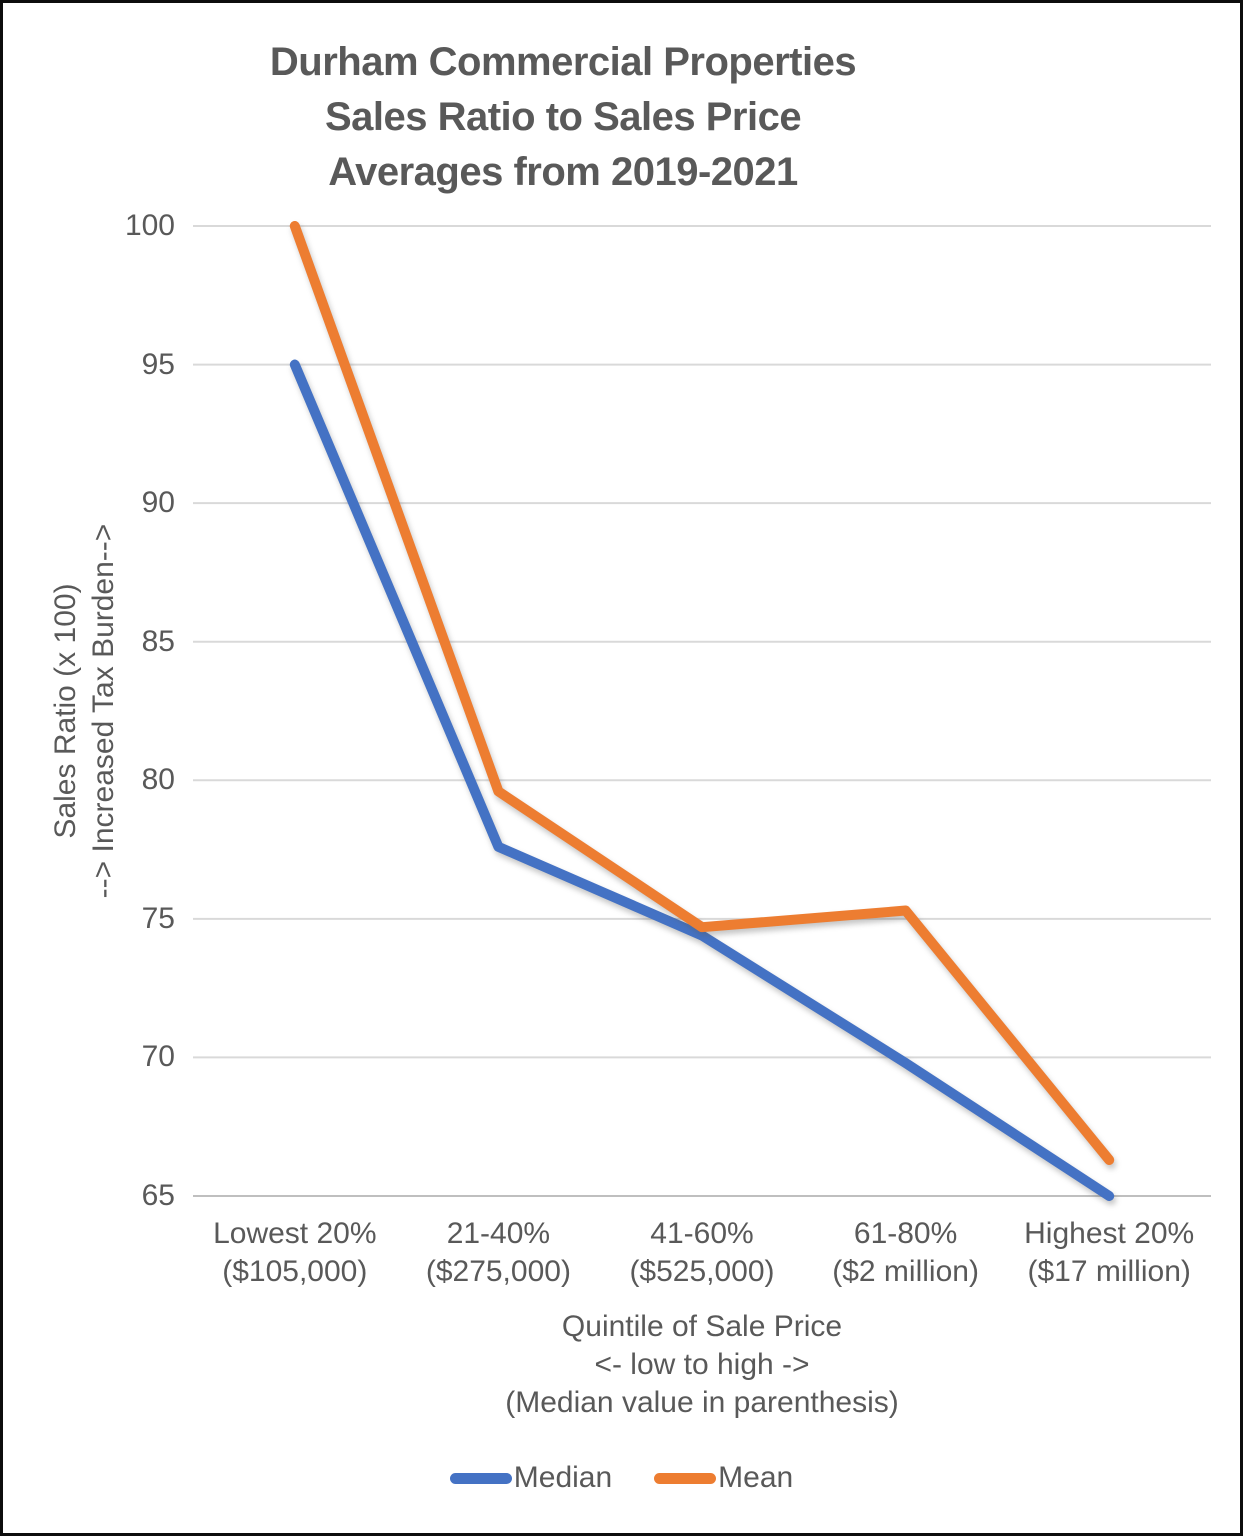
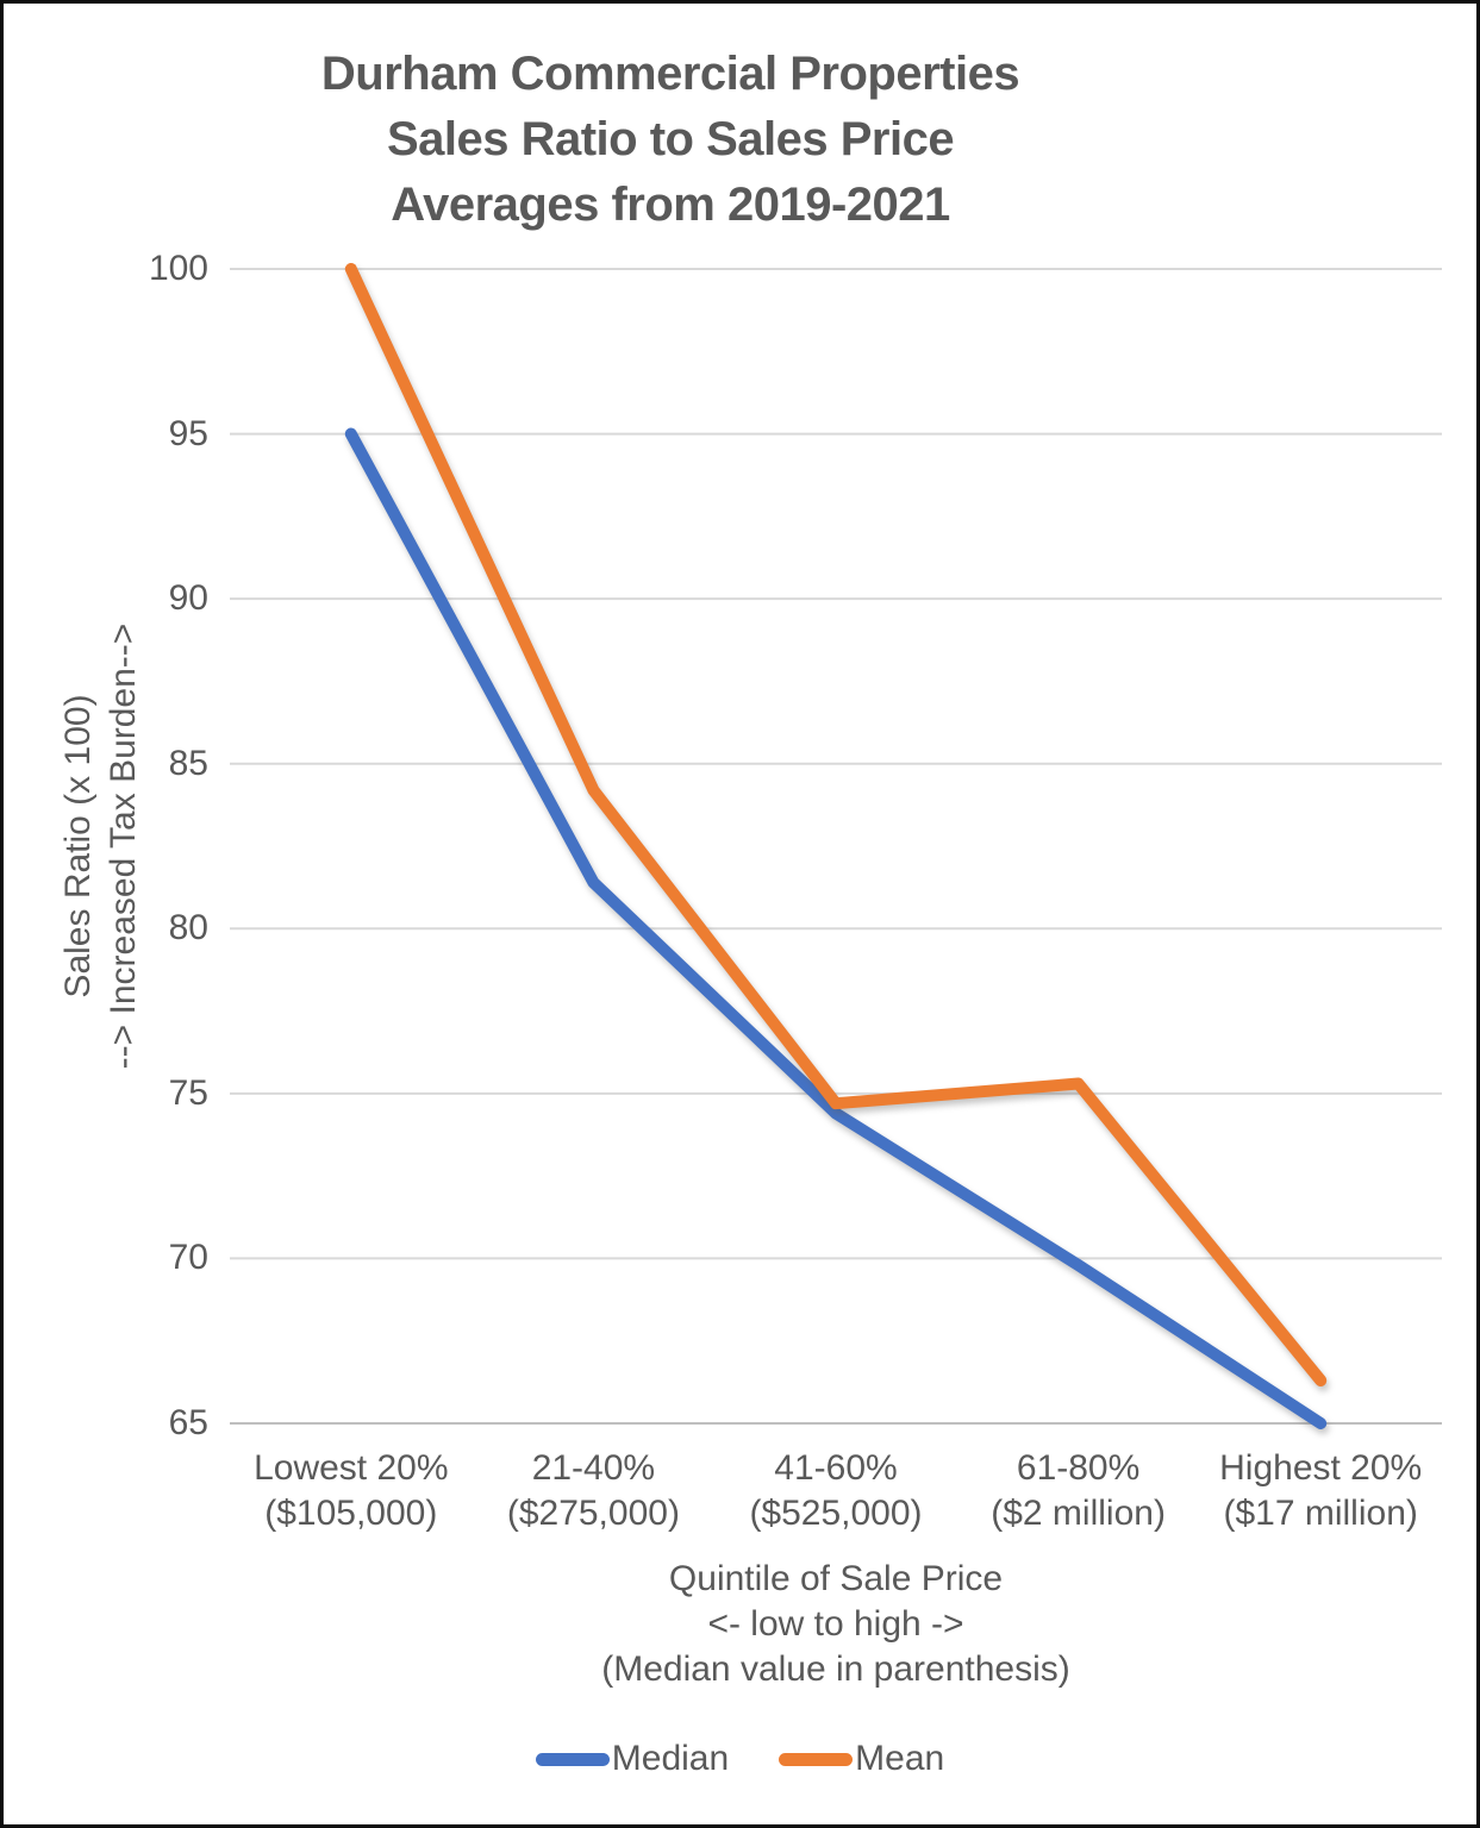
Median/21-40% ($275,000): 77.6 -> 81.4
Mean/21-40% ($275,000): 79.6 -> 84.2
